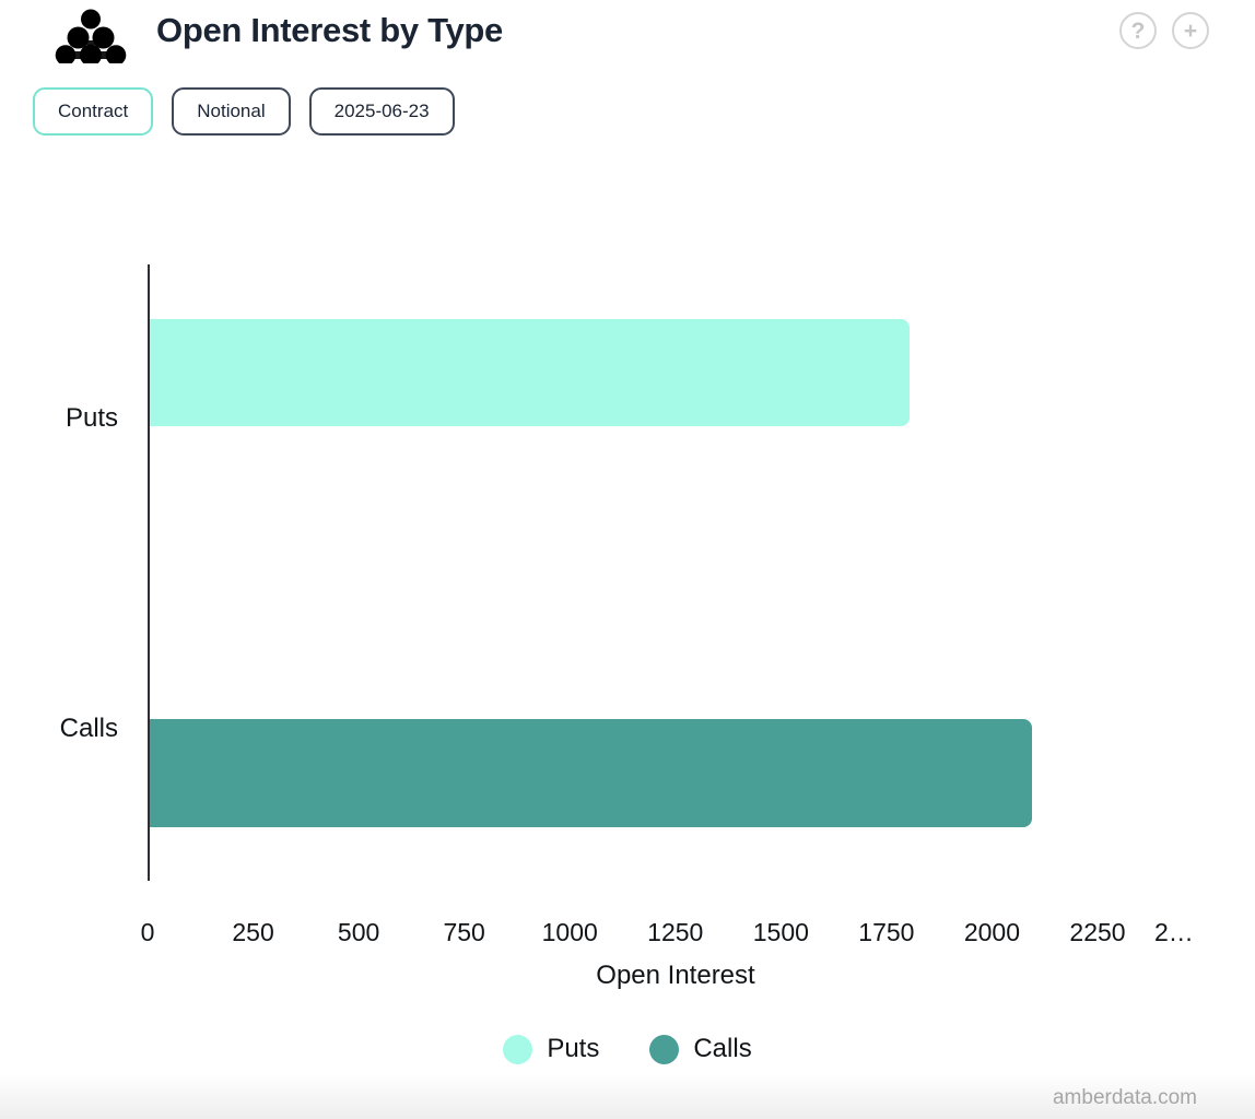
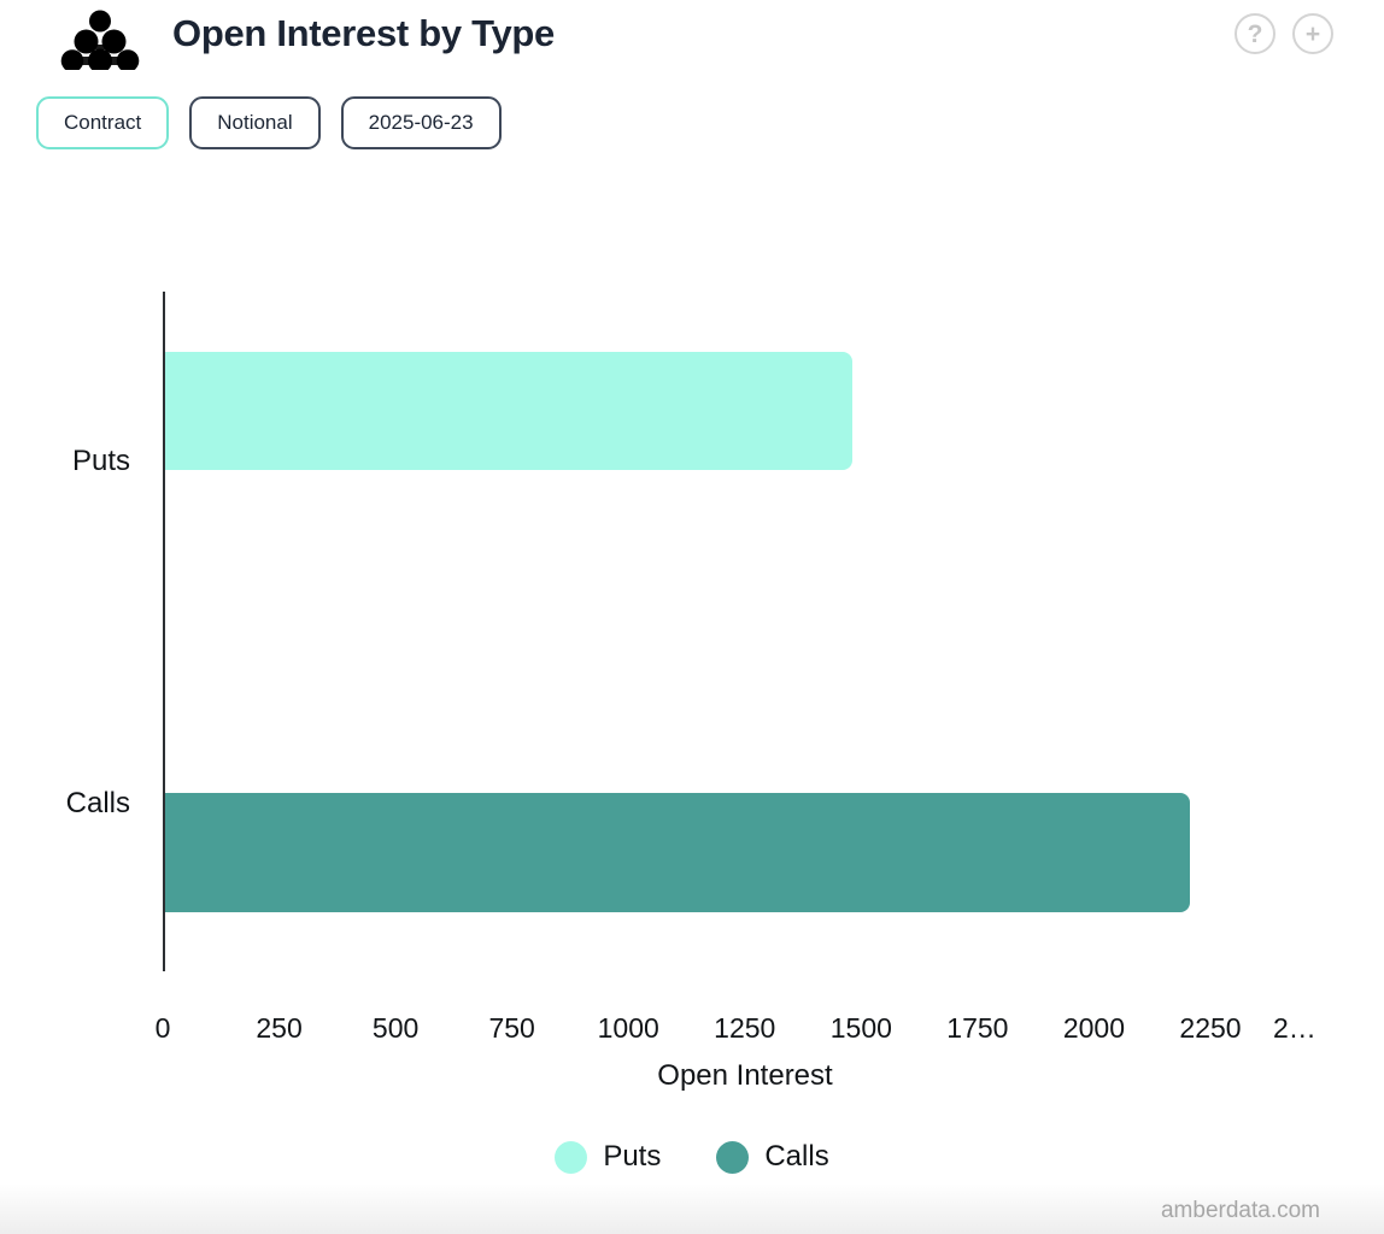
Puts: 1800 -> 1480
Calls: 2090 -> 2200
